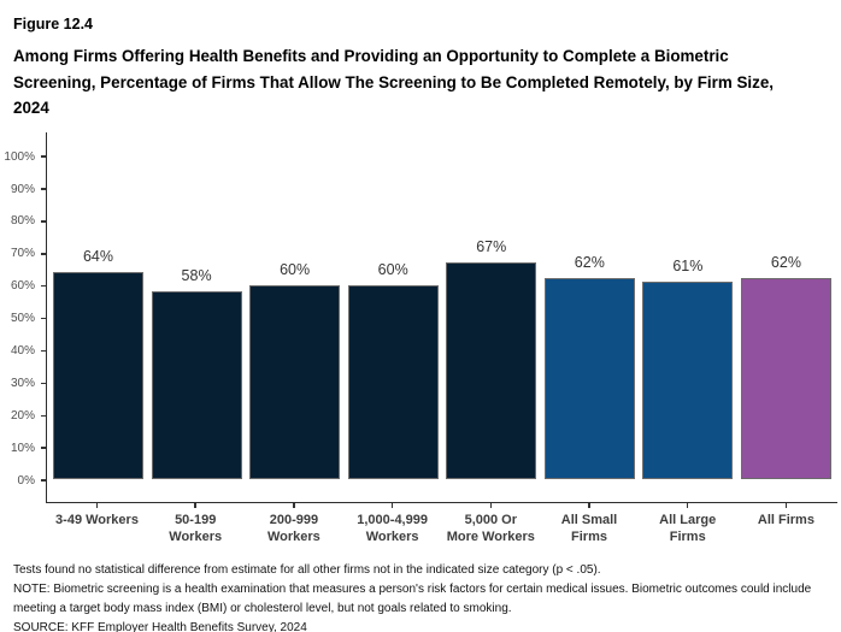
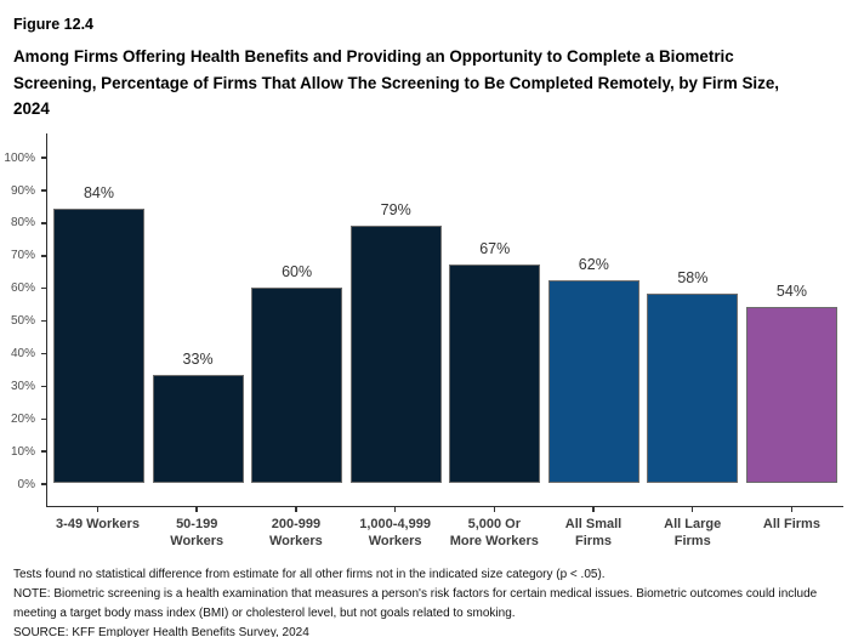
3-49 Workers: 64% -> 84%
50-199 Workers: 58% -> 33%
1,000-4,999 Workers: 60% -> 79%
All Large Firms: 61% -> 58%
All Firms: 62% -> 54%
